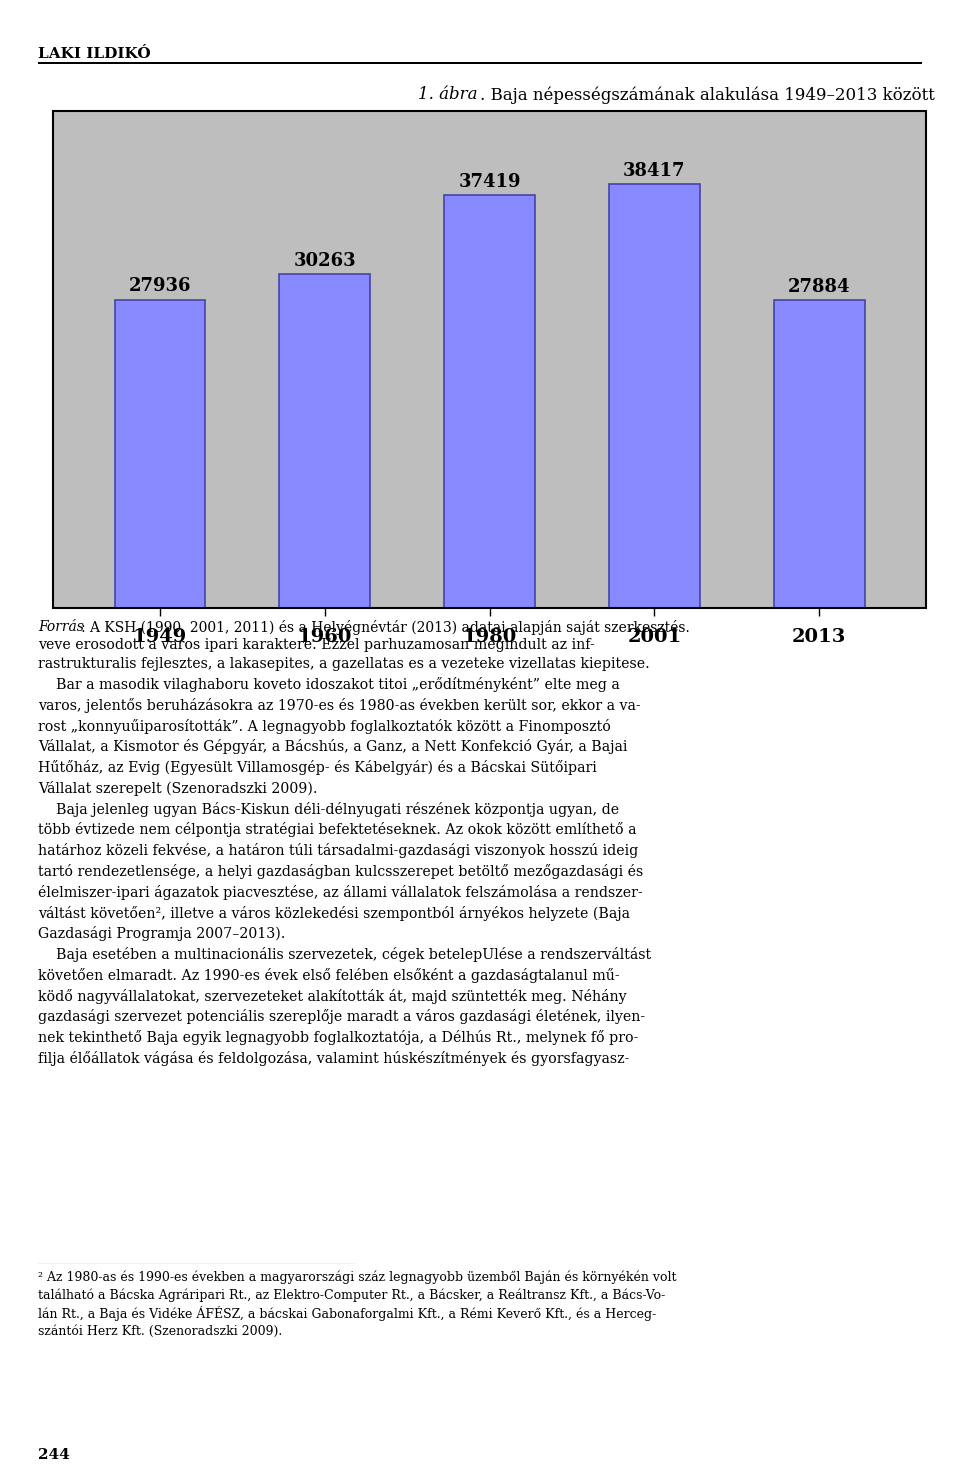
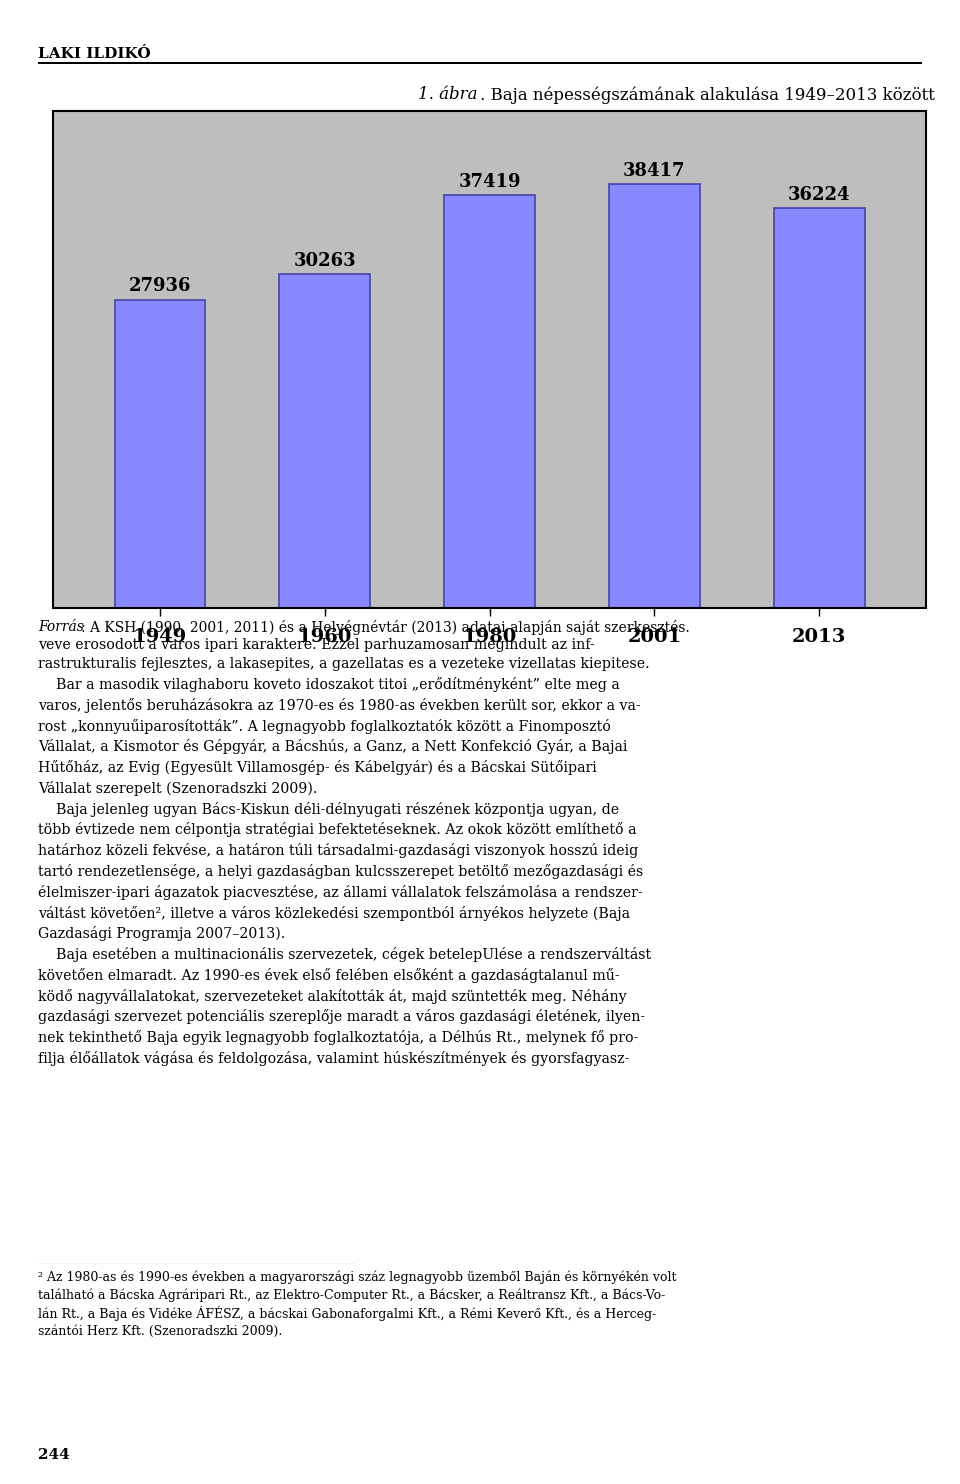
2013: 27884 -> 36224
